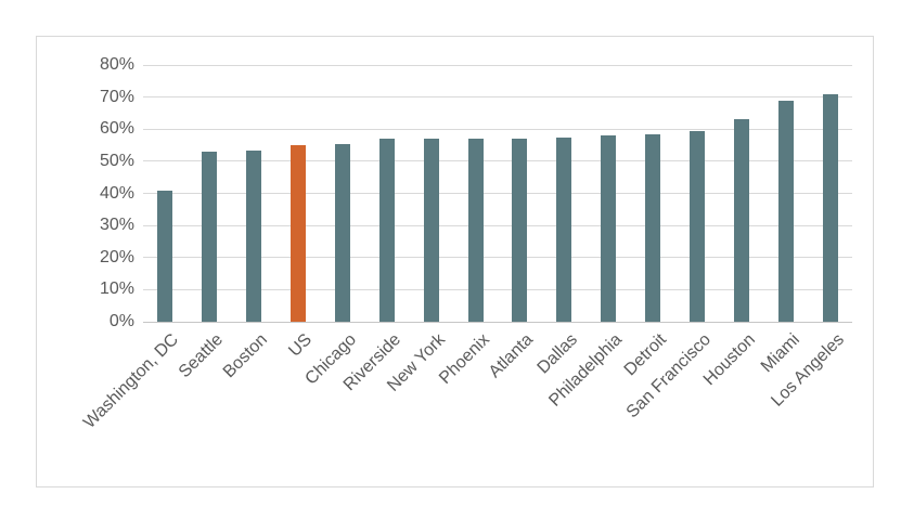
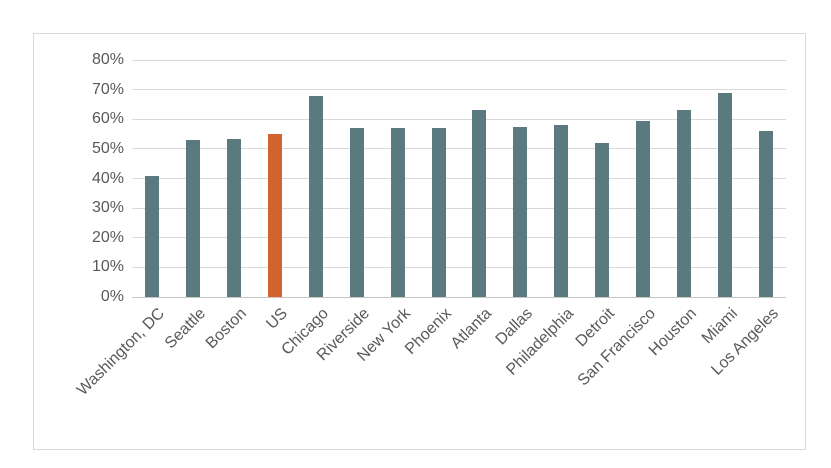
Chicago: 56% -> 68%
Atlanta: 57% -> 63%
Detroit: 58% -> 52%
Los Angeles: 71% -> 56%
